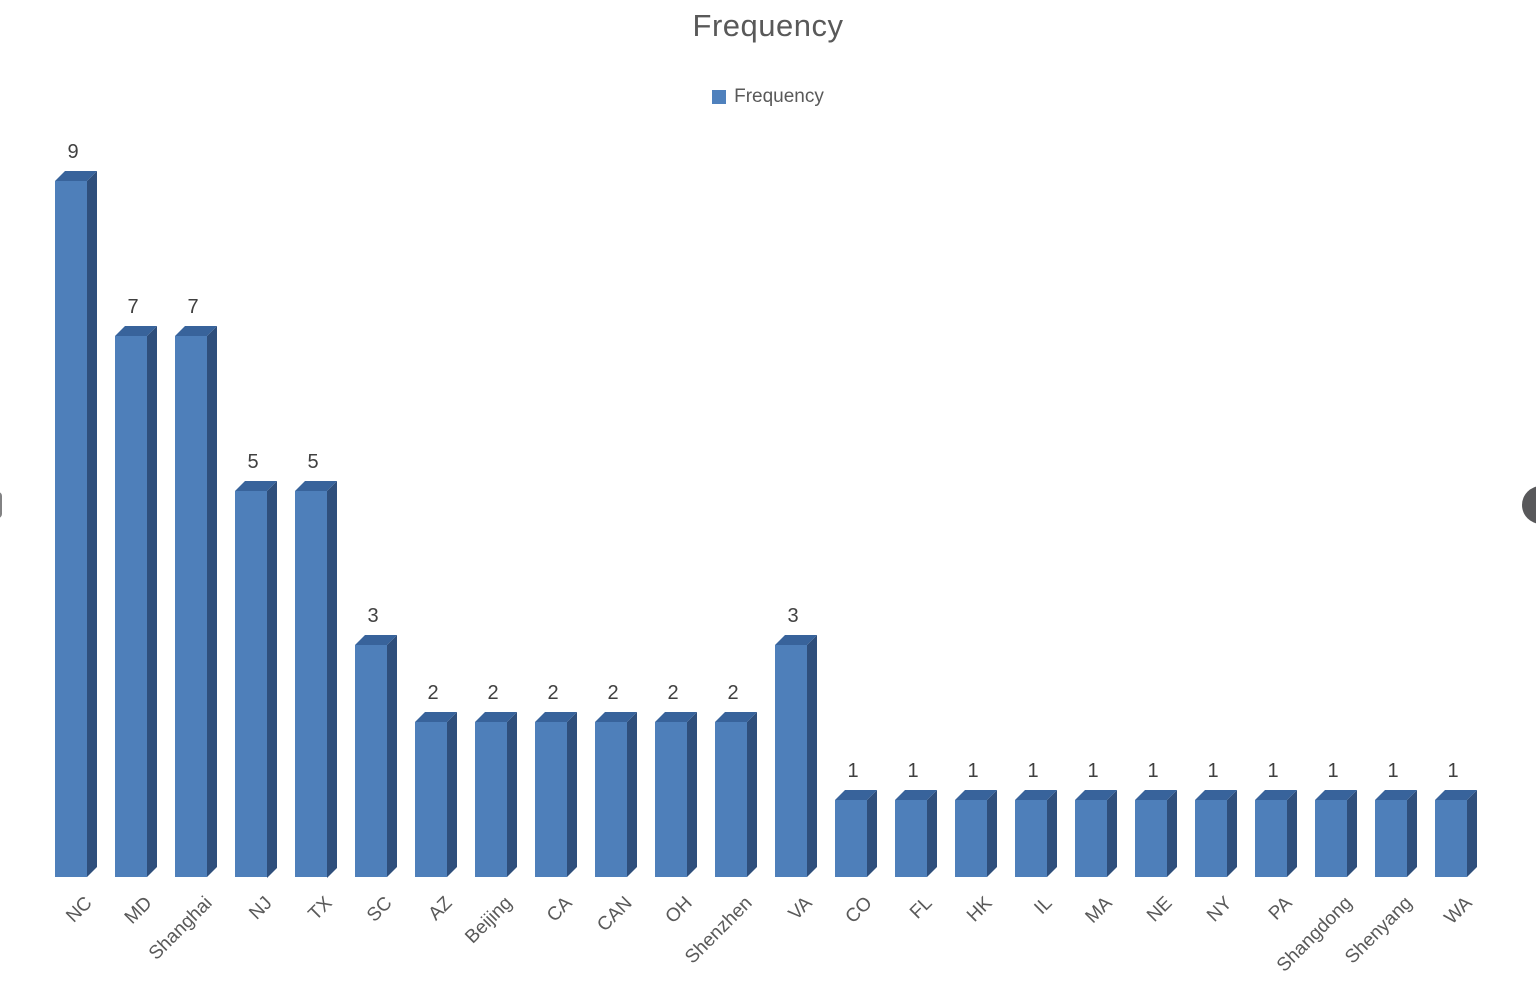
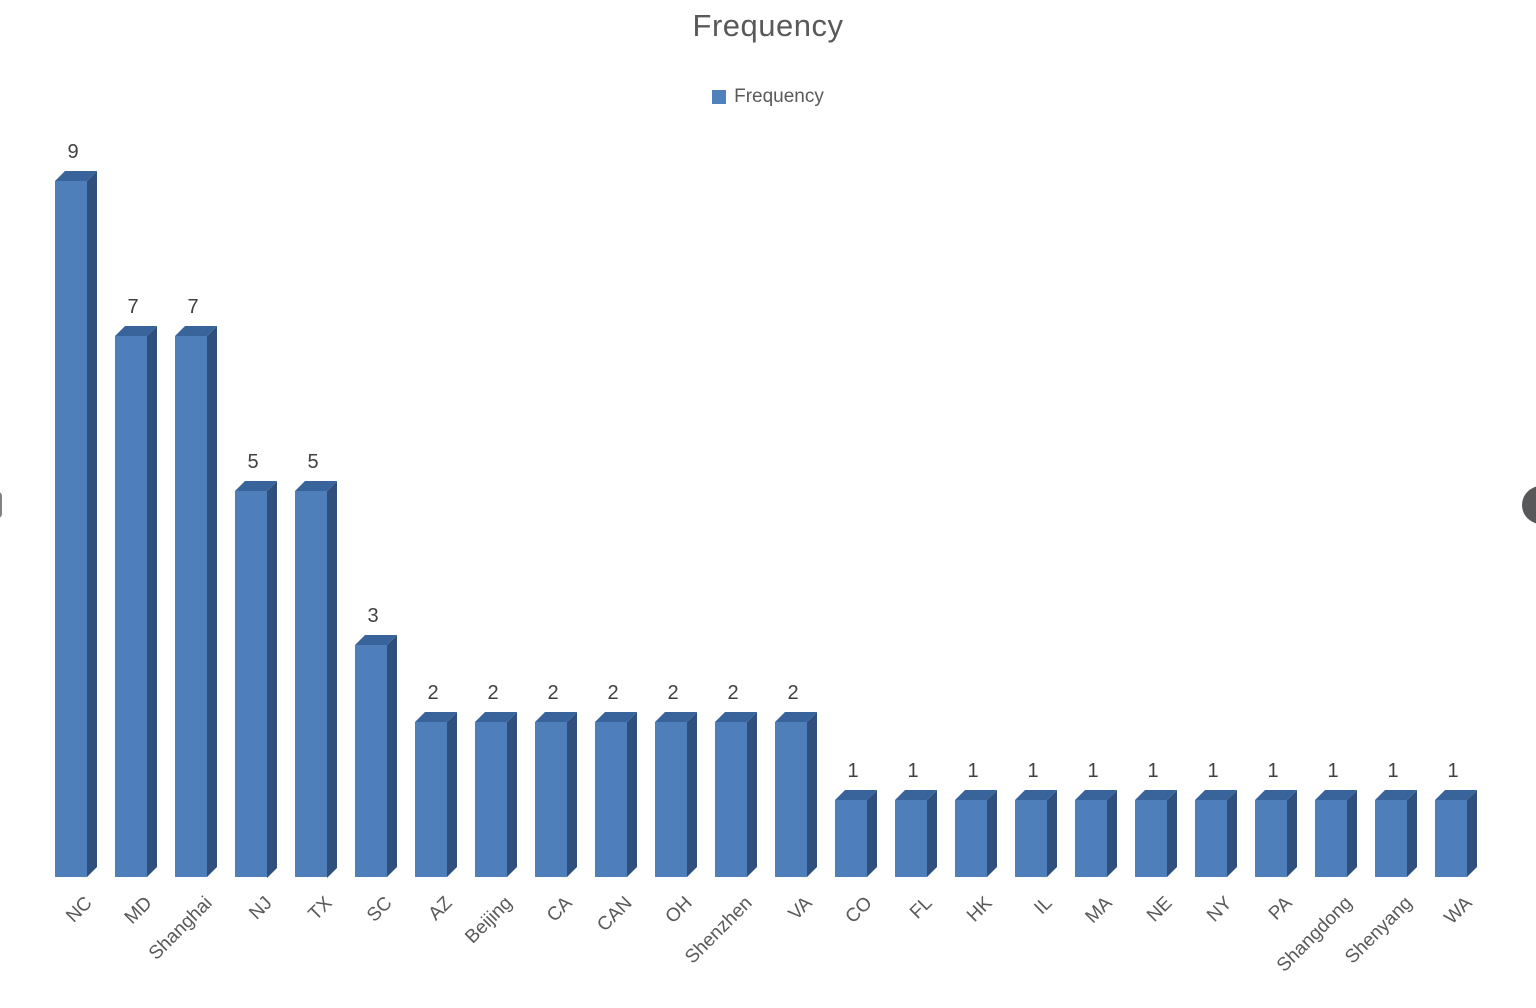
VA: 3 -> 2
